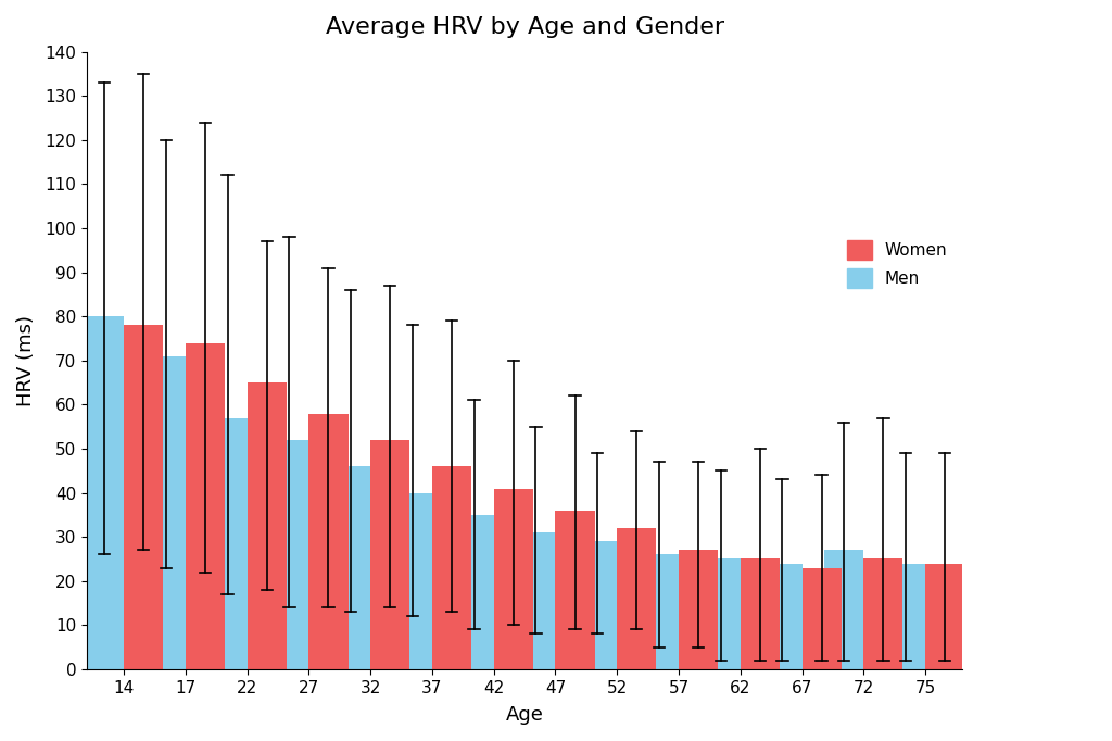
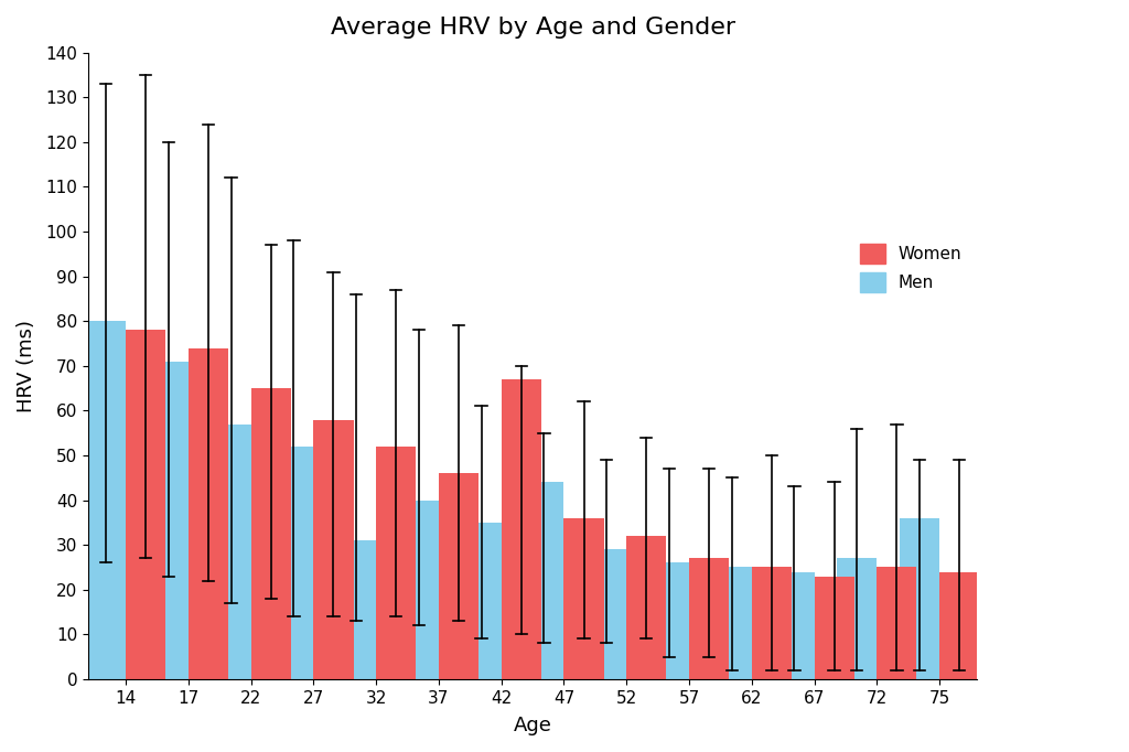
Men/32: 46 -> 31
Women/42: 41 -> 67
Men/47: 31 -> 44
Men/75: 24 -> 36
